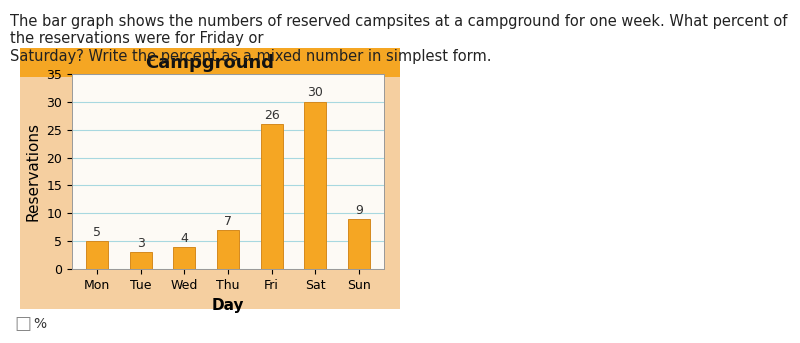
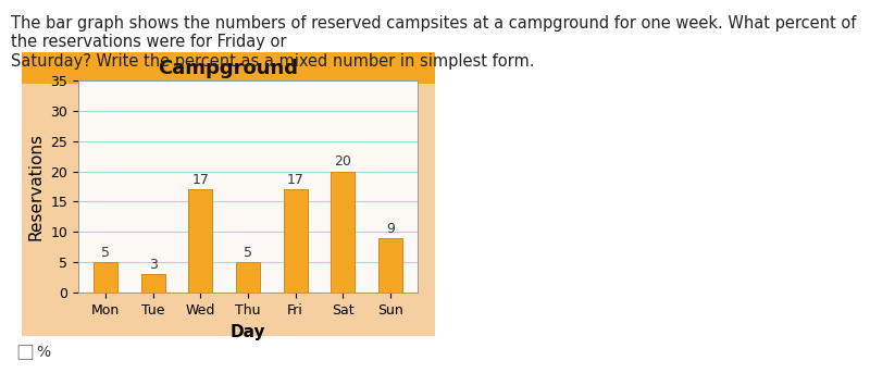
Wed: 4 -> 17
Thu: 7 -> 5
Fri: 26 -> 17
Sat: 30 -> 20
